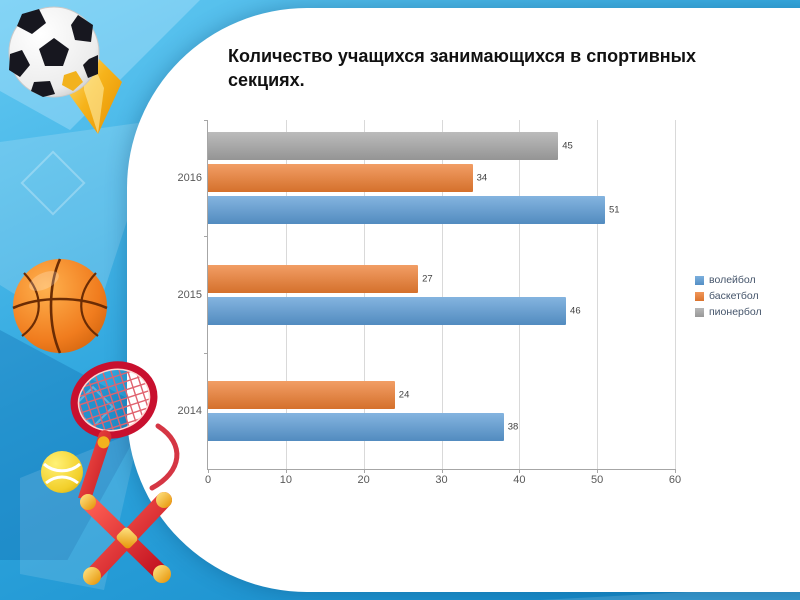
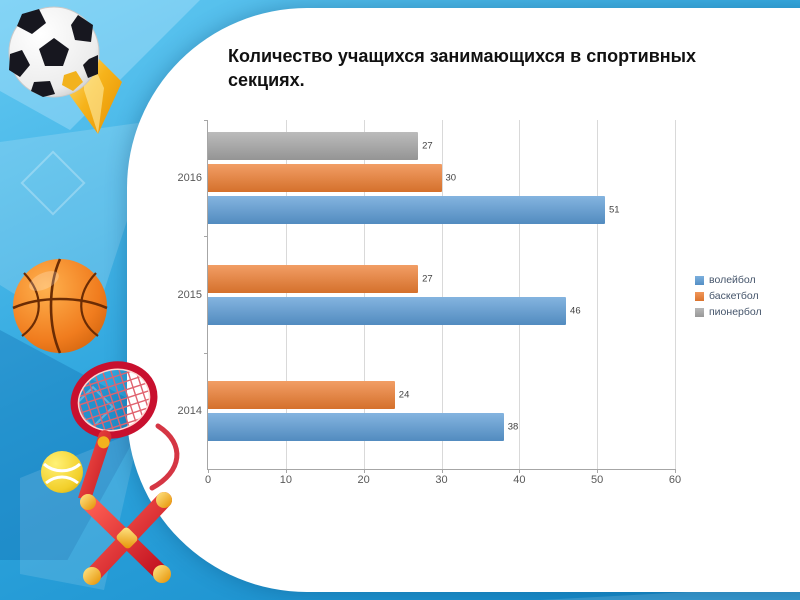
баскетбол/2016: 34 -> 30
пионербол/2016: 45 -> 27
